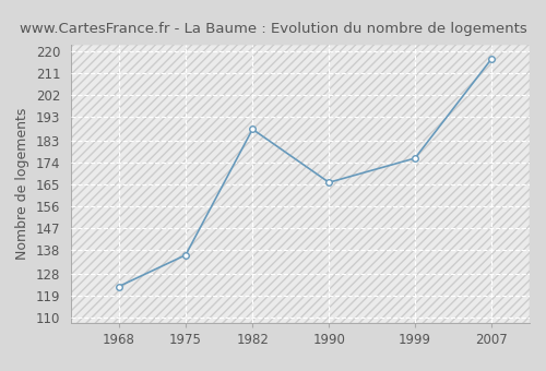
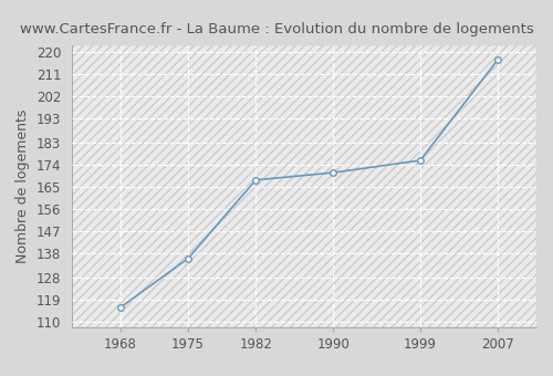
1968: 123 -> 116
1982: 188 -> 168
1990: 166 -> 171
